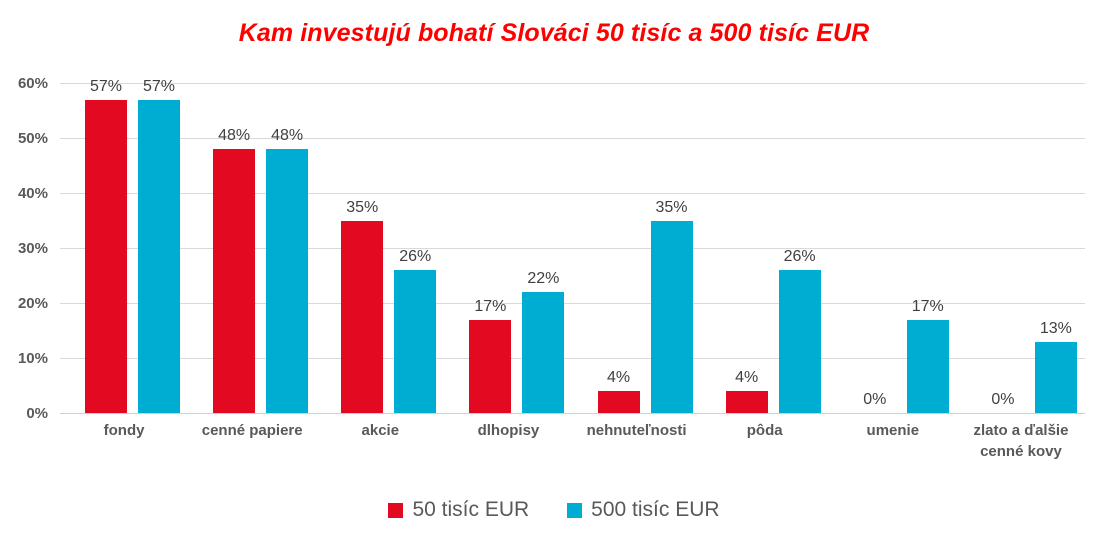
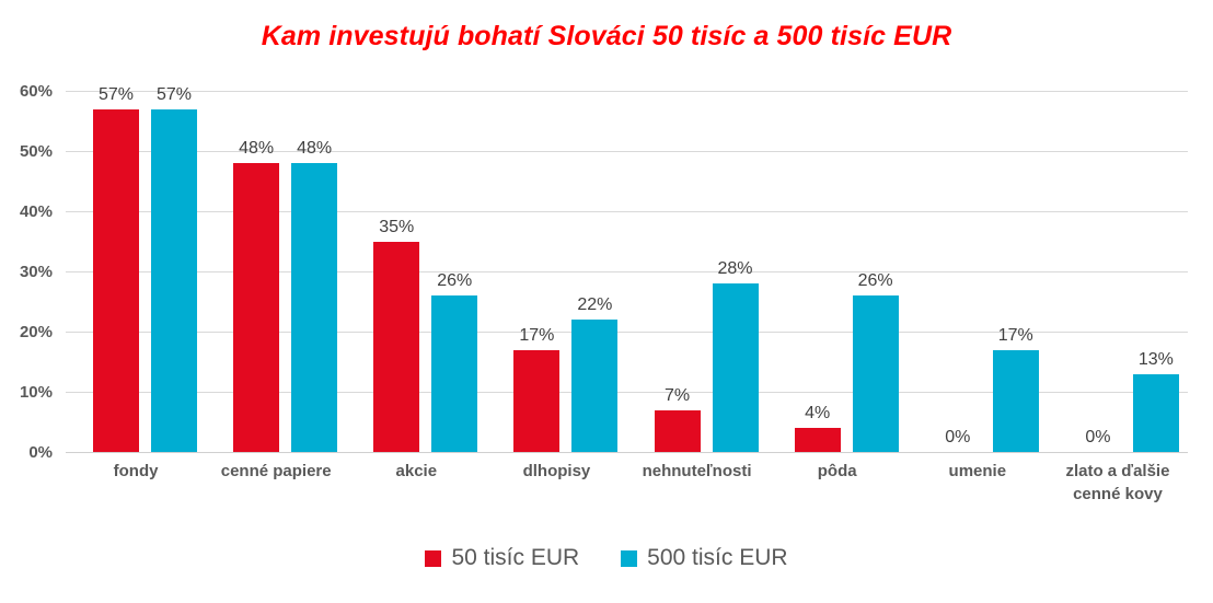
50 tisíc EUR/nehnuteľnosti: 4% -> 7%
500 tisíc EUR/nehnuteľnosti: 35% -> 28%
